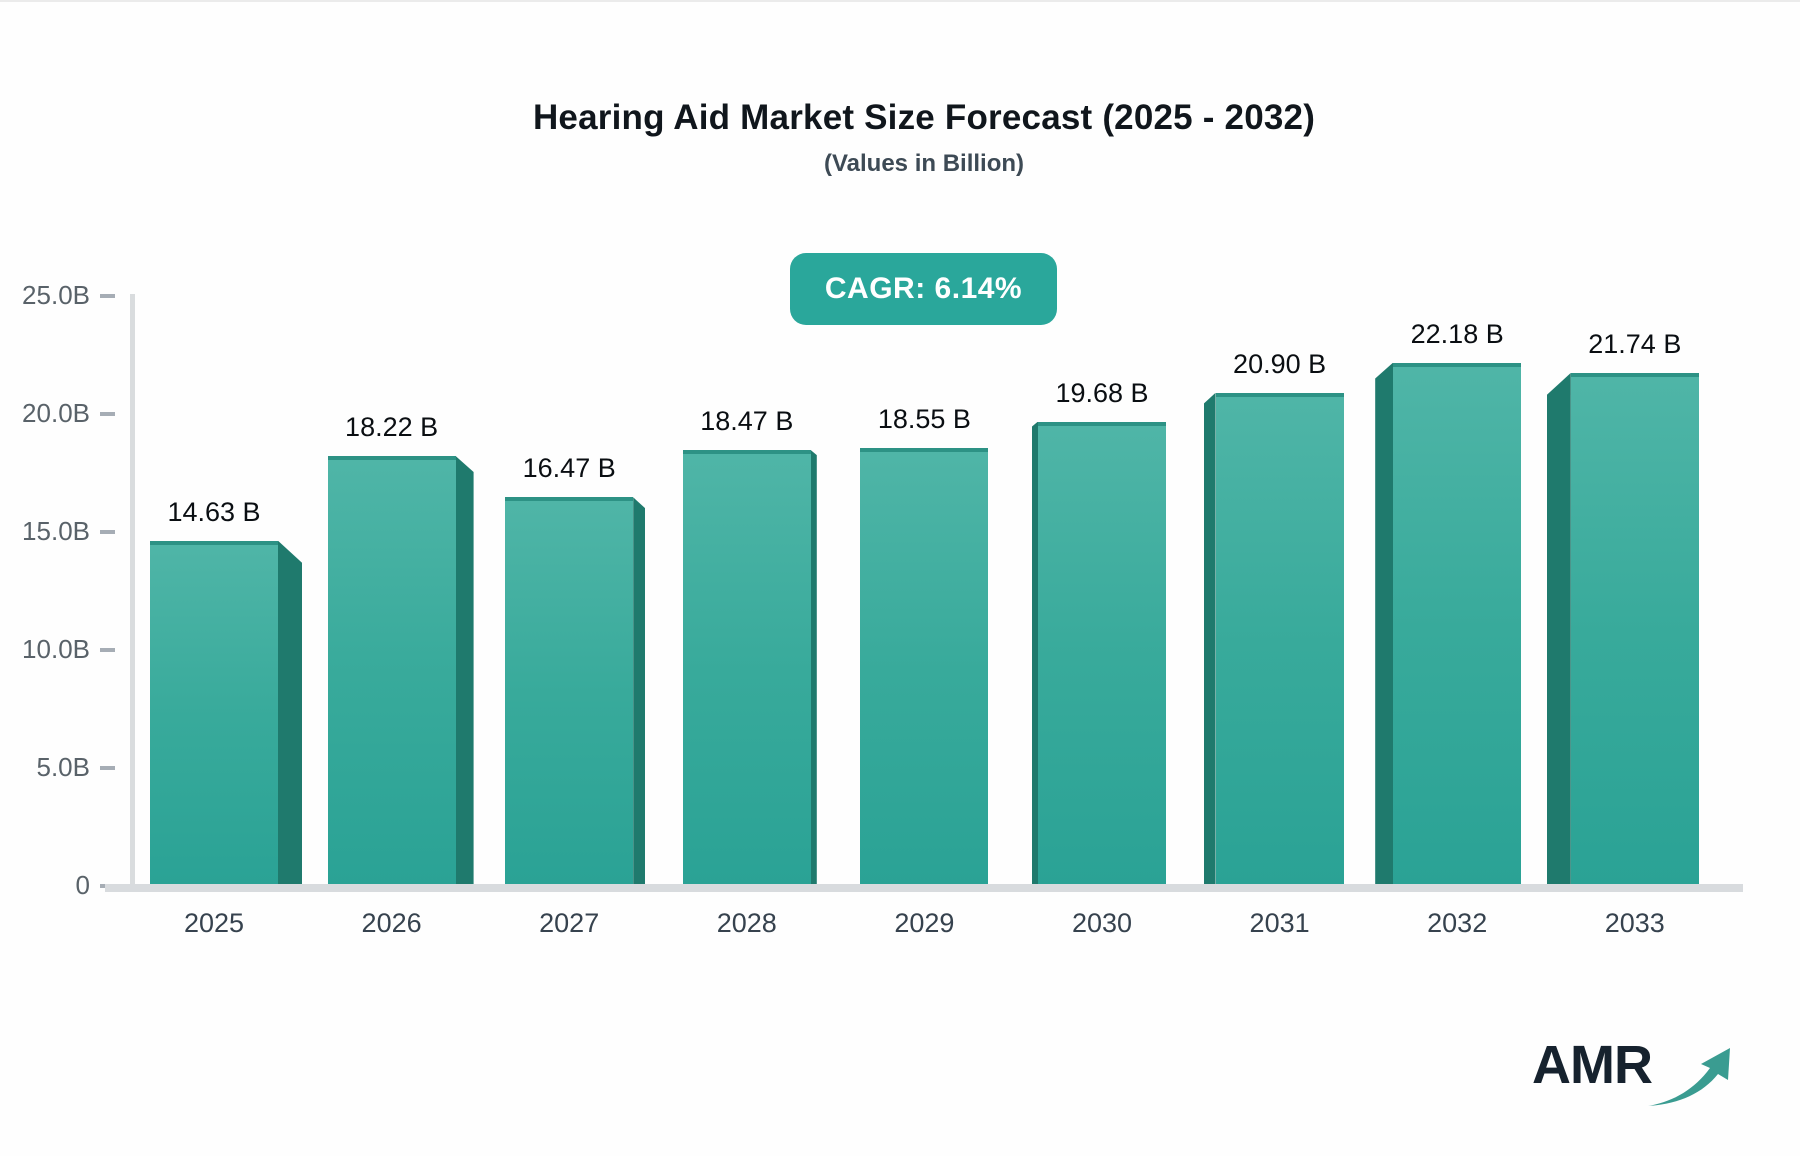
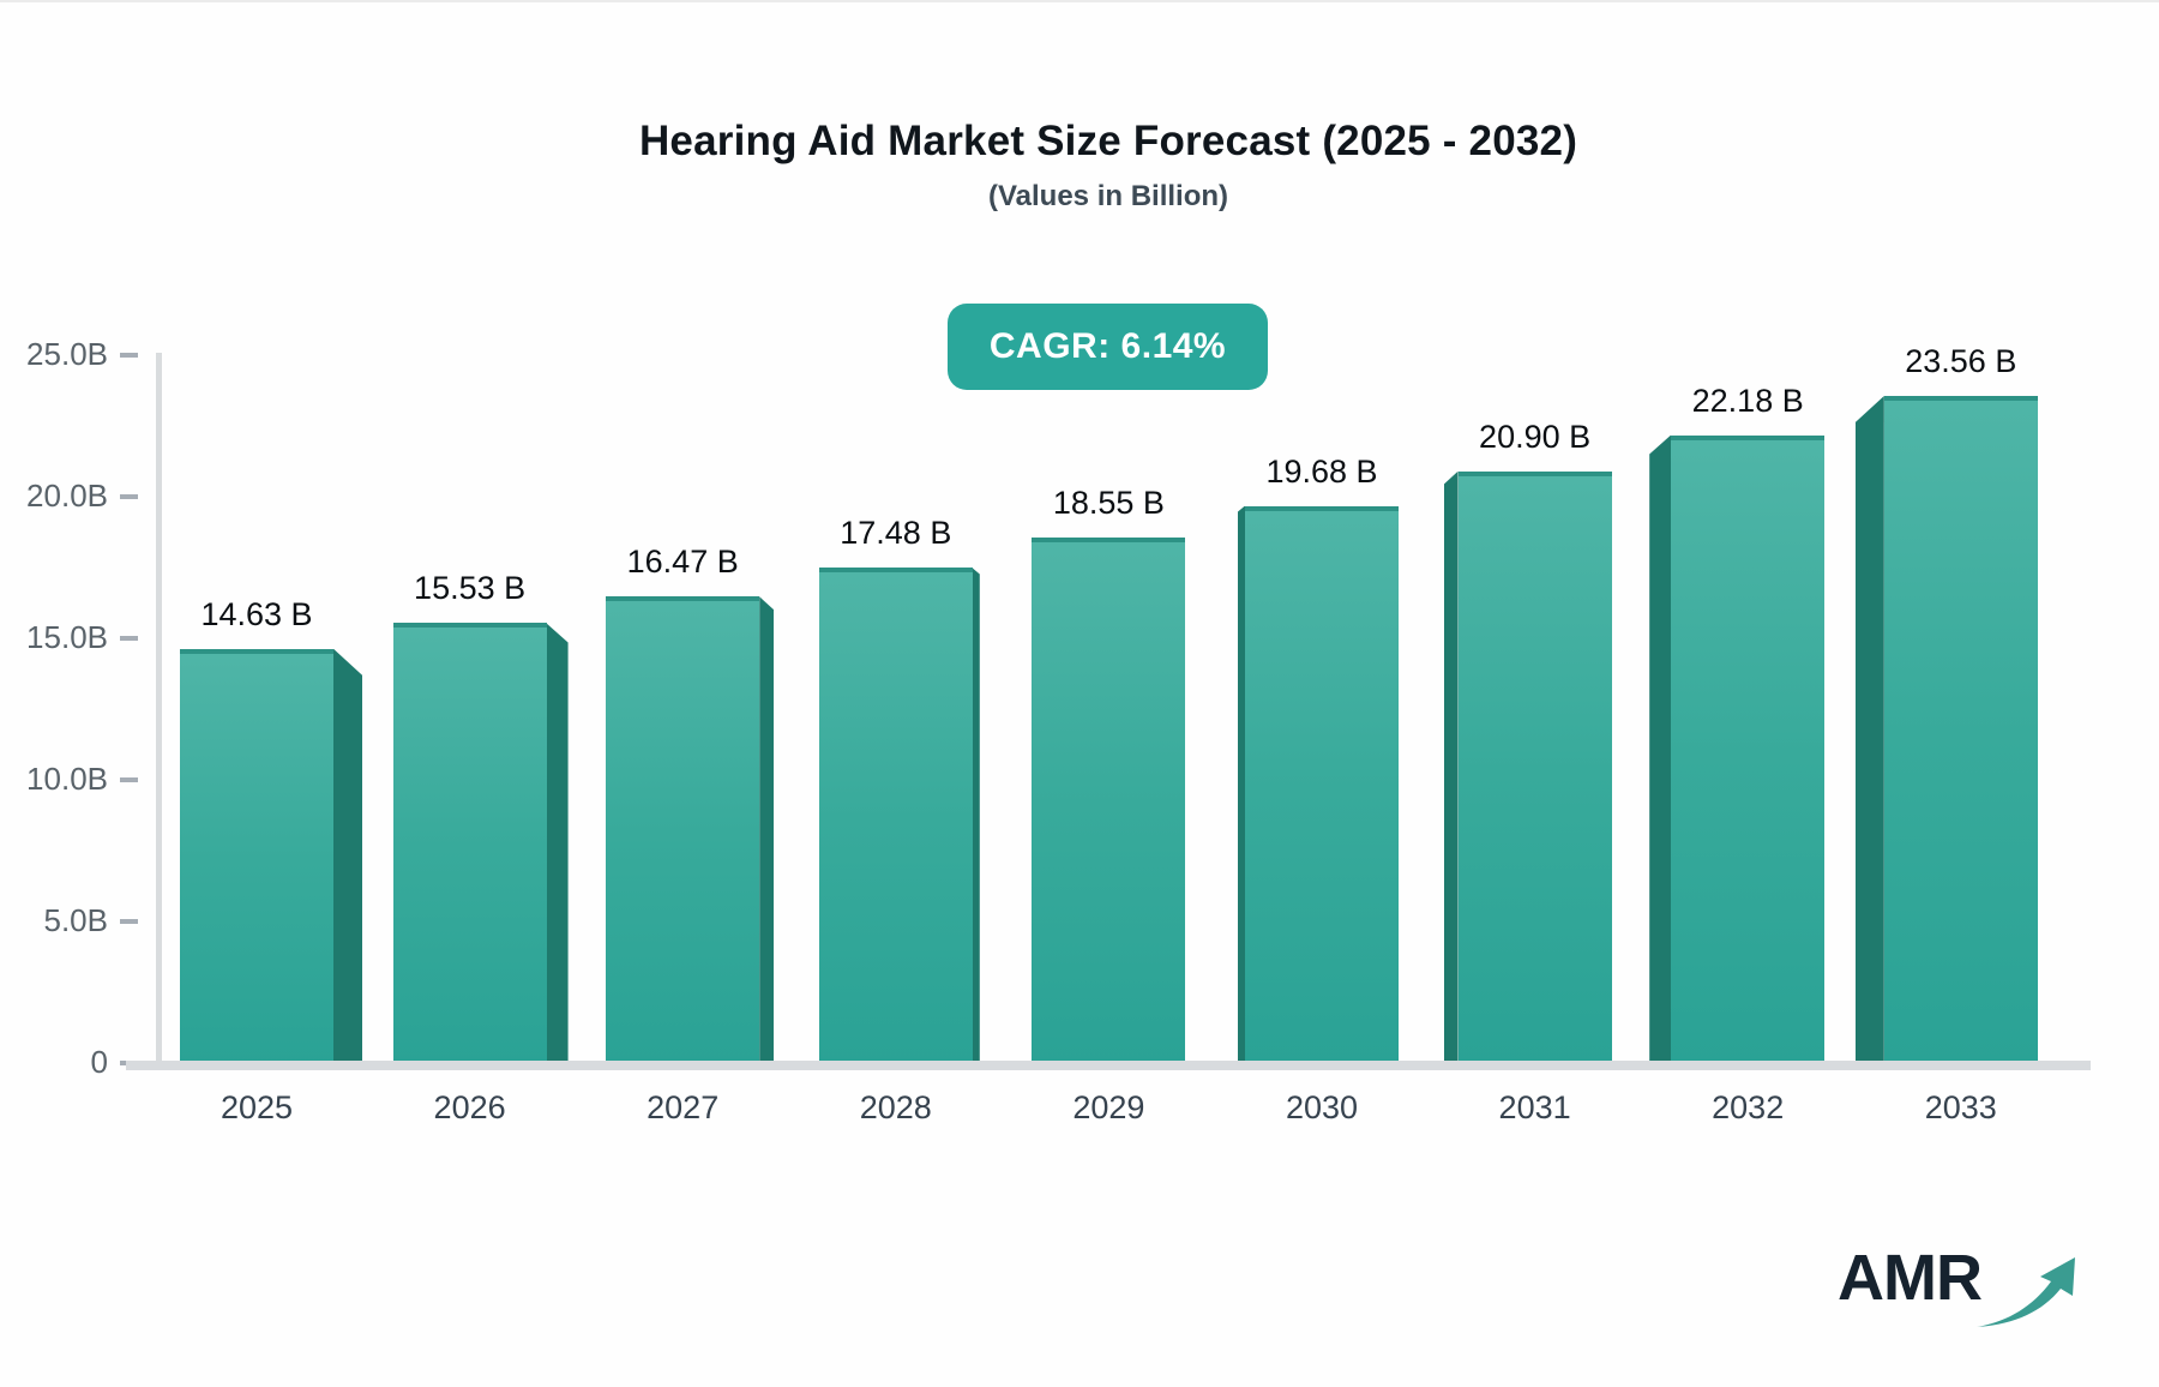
2026: 18.22 -> 15.53
2028: 18.47 -> 17.48
2033: 21.74 -> 23.56
